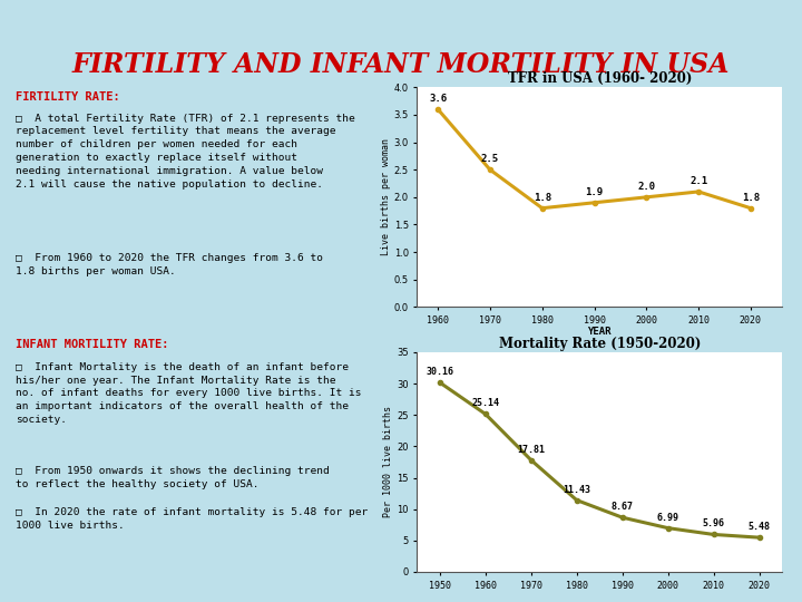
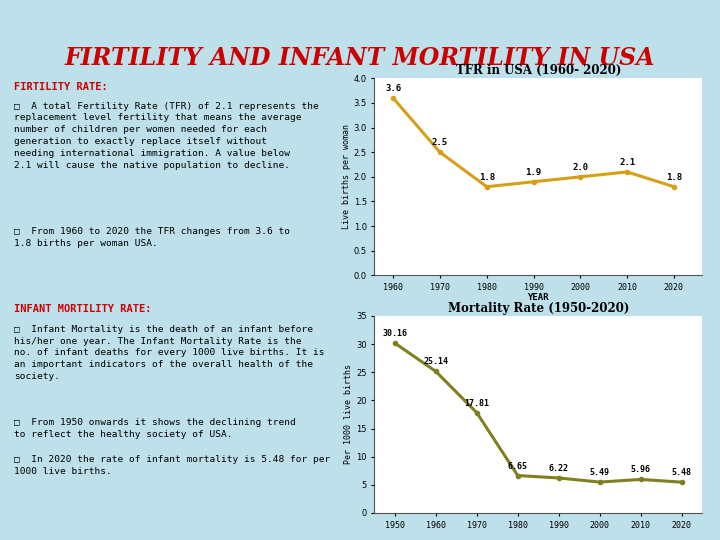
Mortality Rate (1950-2020)/1980: 11.43 -> 6.65
Mortality Rate (1950-2020)/1990: 8.67 -> 6.22
Mortality Rate (1950-2020)/2000: 6.99 -> 5.49
